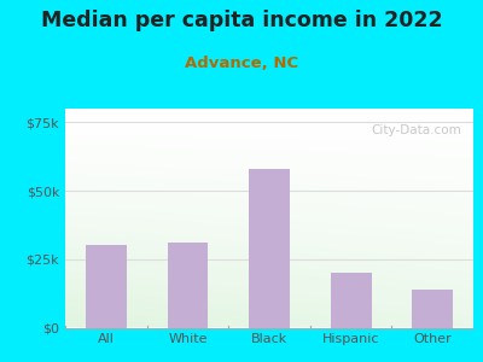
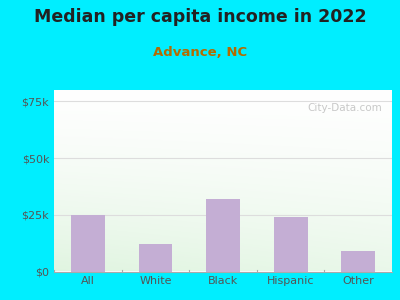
All: $30k -> $25k
White: $31k -> $12k
Black: $58k -> $32k
Hispanic: $20k -> $24k
Other: $14k -> $9k
